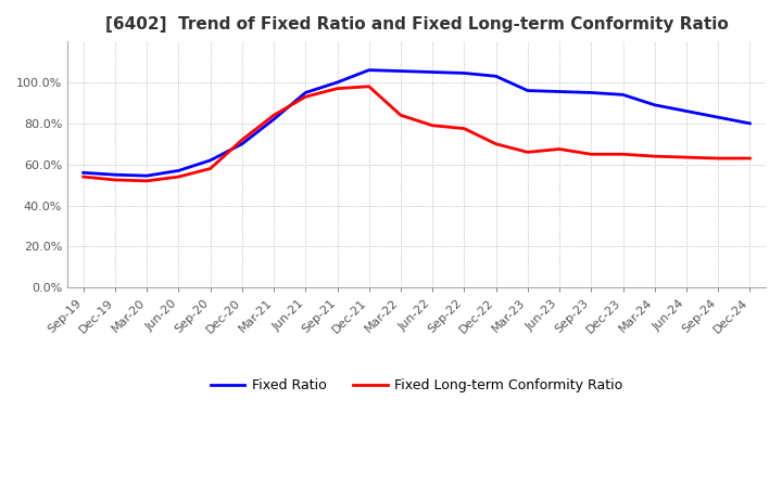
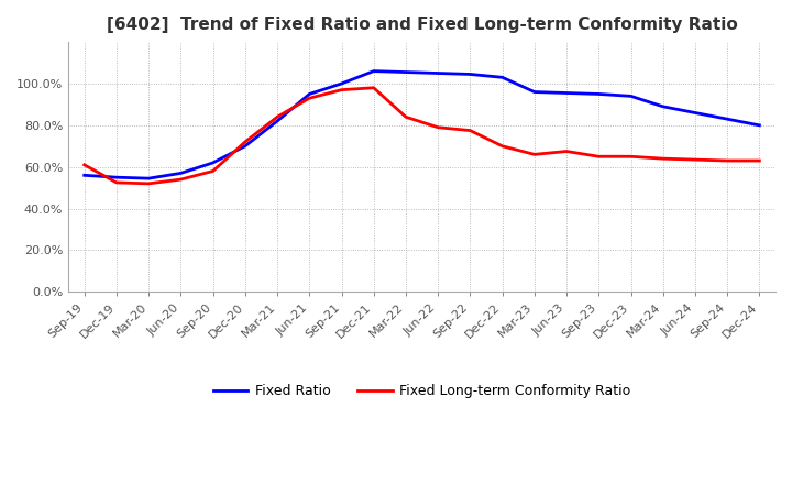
Fixed Long-term Conformity Ratio/Sep-19: 54% -> 61%
